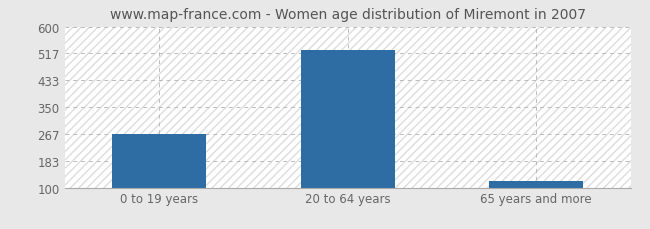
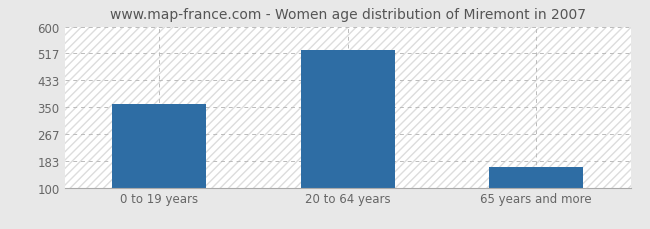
0 to 19 years: 267 -> 360
65 years and more: 120 -> 165
